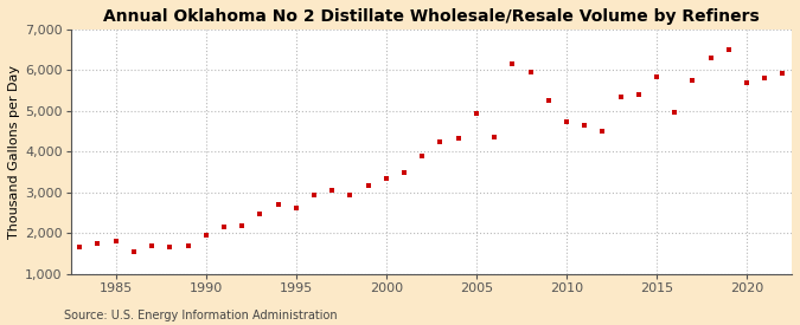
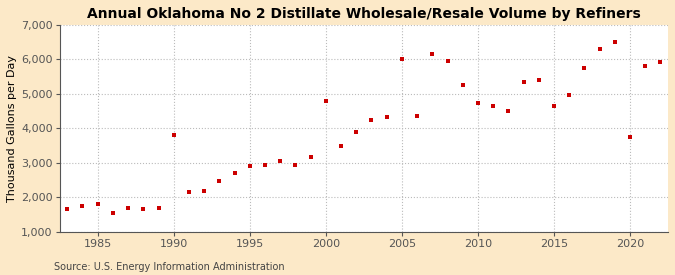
1990: 1,950 -> 3,800
1995: 2,620 -> 2,900
2000: 3,350 -> 4,800
2005: 4,950 -> 6,000
2015: 5,850 -> 4,650
2020: 5,680 -> 3,750
